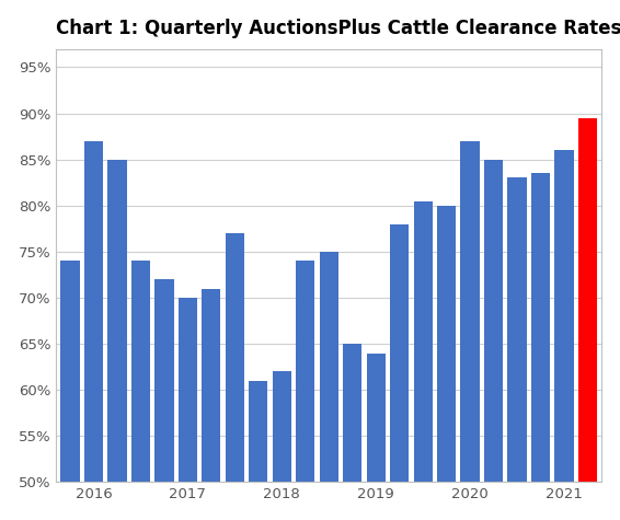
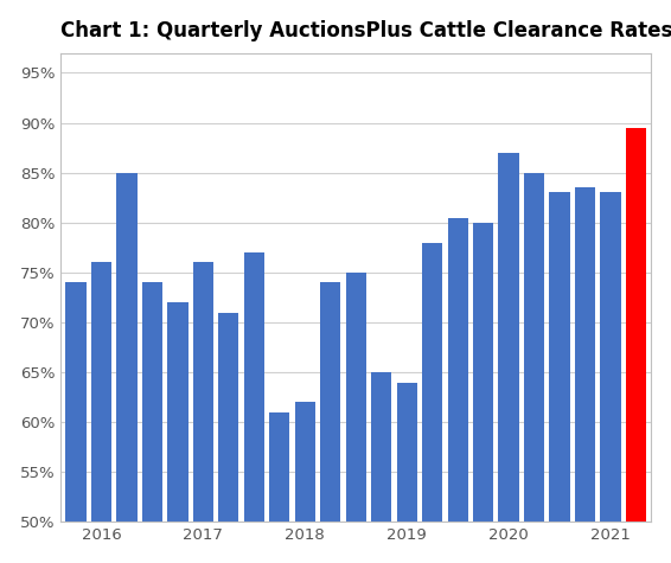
2016: 87.0% -> 76.0%
2017: 70.0% -> 76.0%
2021: 86.0% -> 83.0%
